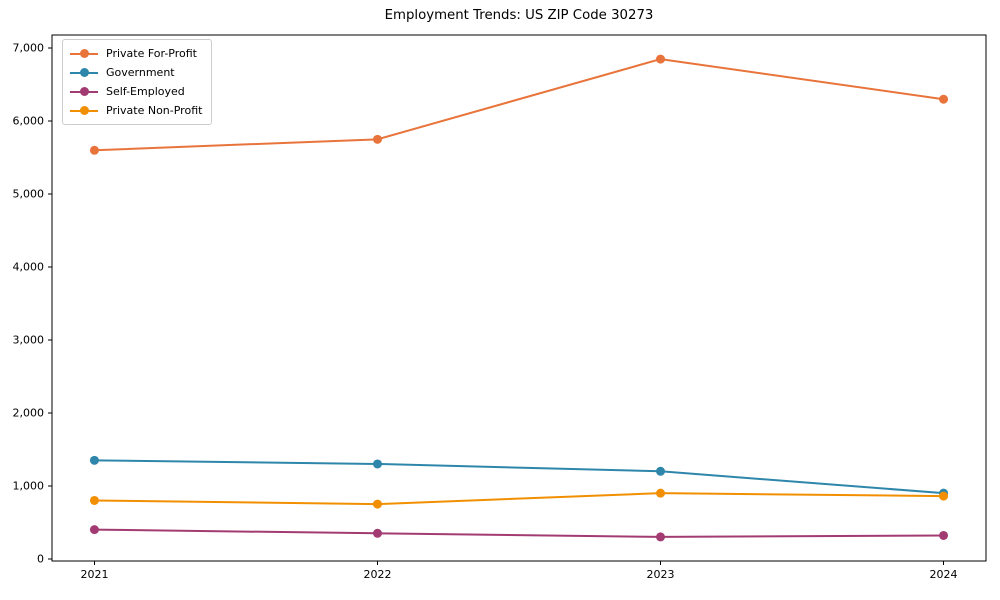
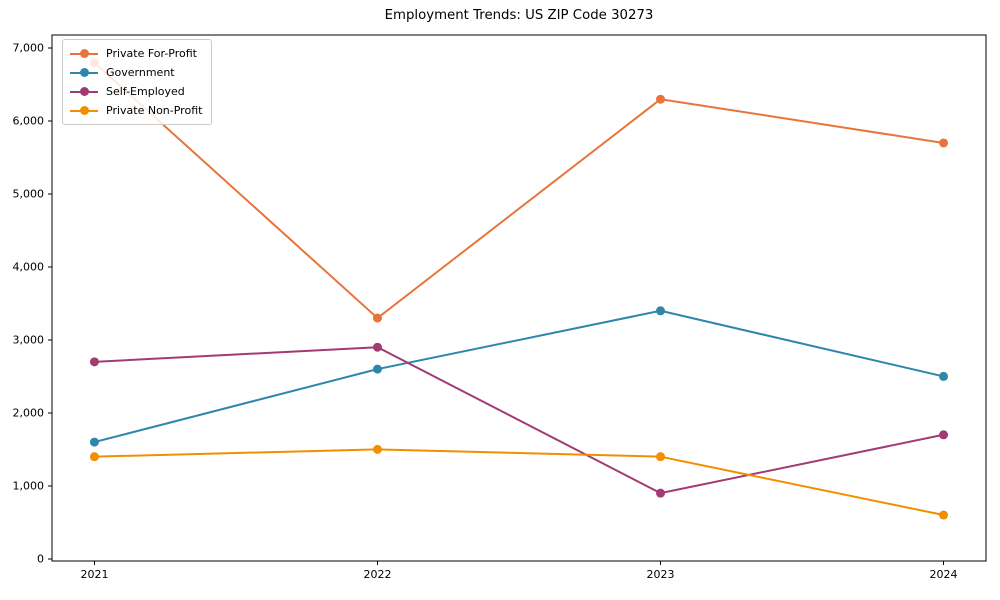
Private For-Profit/2021: 5600 -> 6800
Government/2021: 1400 -> 1600
Self-Employed/2021: 400 -> 2700
Private Non-Profit/2021: 800 -> 1400
Private For-Profit/2022: 5800 -> 3300
Government/2022: 1300 -> 2600
Self-Employed/2022: 400 -> 2900
Private Non-Profit/2022: 800 -> 1500
Private For-Profit/2023: 6800 -> 6300
Government/2023: 1200 -> 3400
Self-Employed/2023: 300 -> 900
Private Non-Profit/2023: 900 -> 1400
Private For-Profit/2024: 6300 -> 5700
Government/2024: 900 -> 2500
Self-Employed/2024: 300 -> 1700
Private Non-Profit/2024: 900 -> 600
